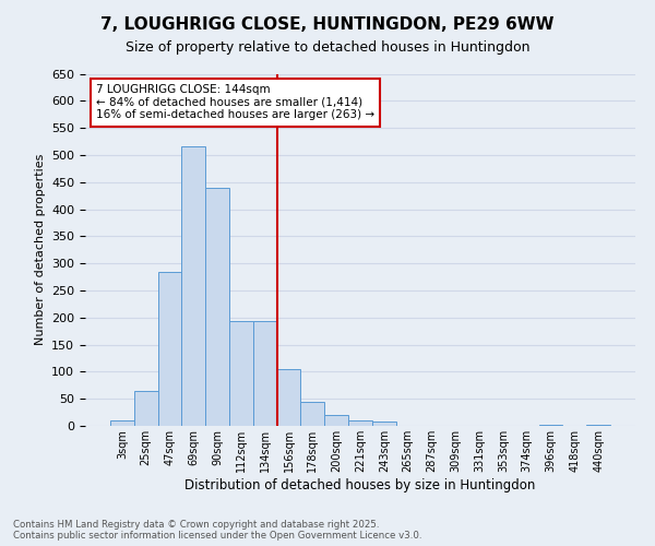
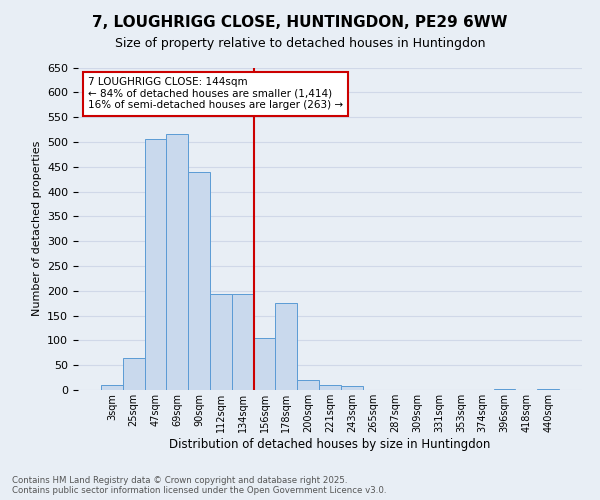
47sqm: 285 -> 505
178sqm: 45 -> 175
